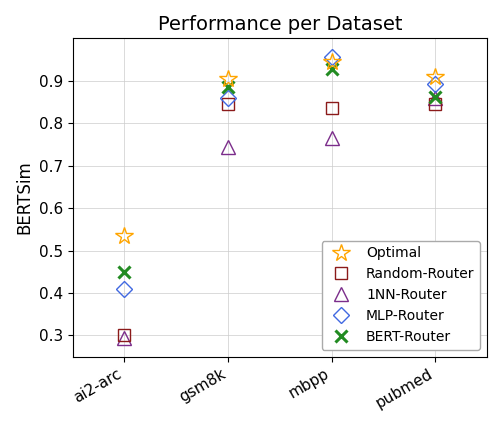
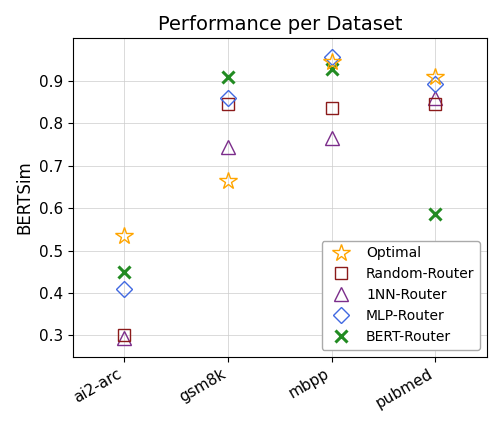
Optimal/gsm8k: 0.905 -> 0.665
BERT-Router/gsm8k: 0.885 -> 0.910
BERT-Router/pubmed: 0.862 -> 0.585
